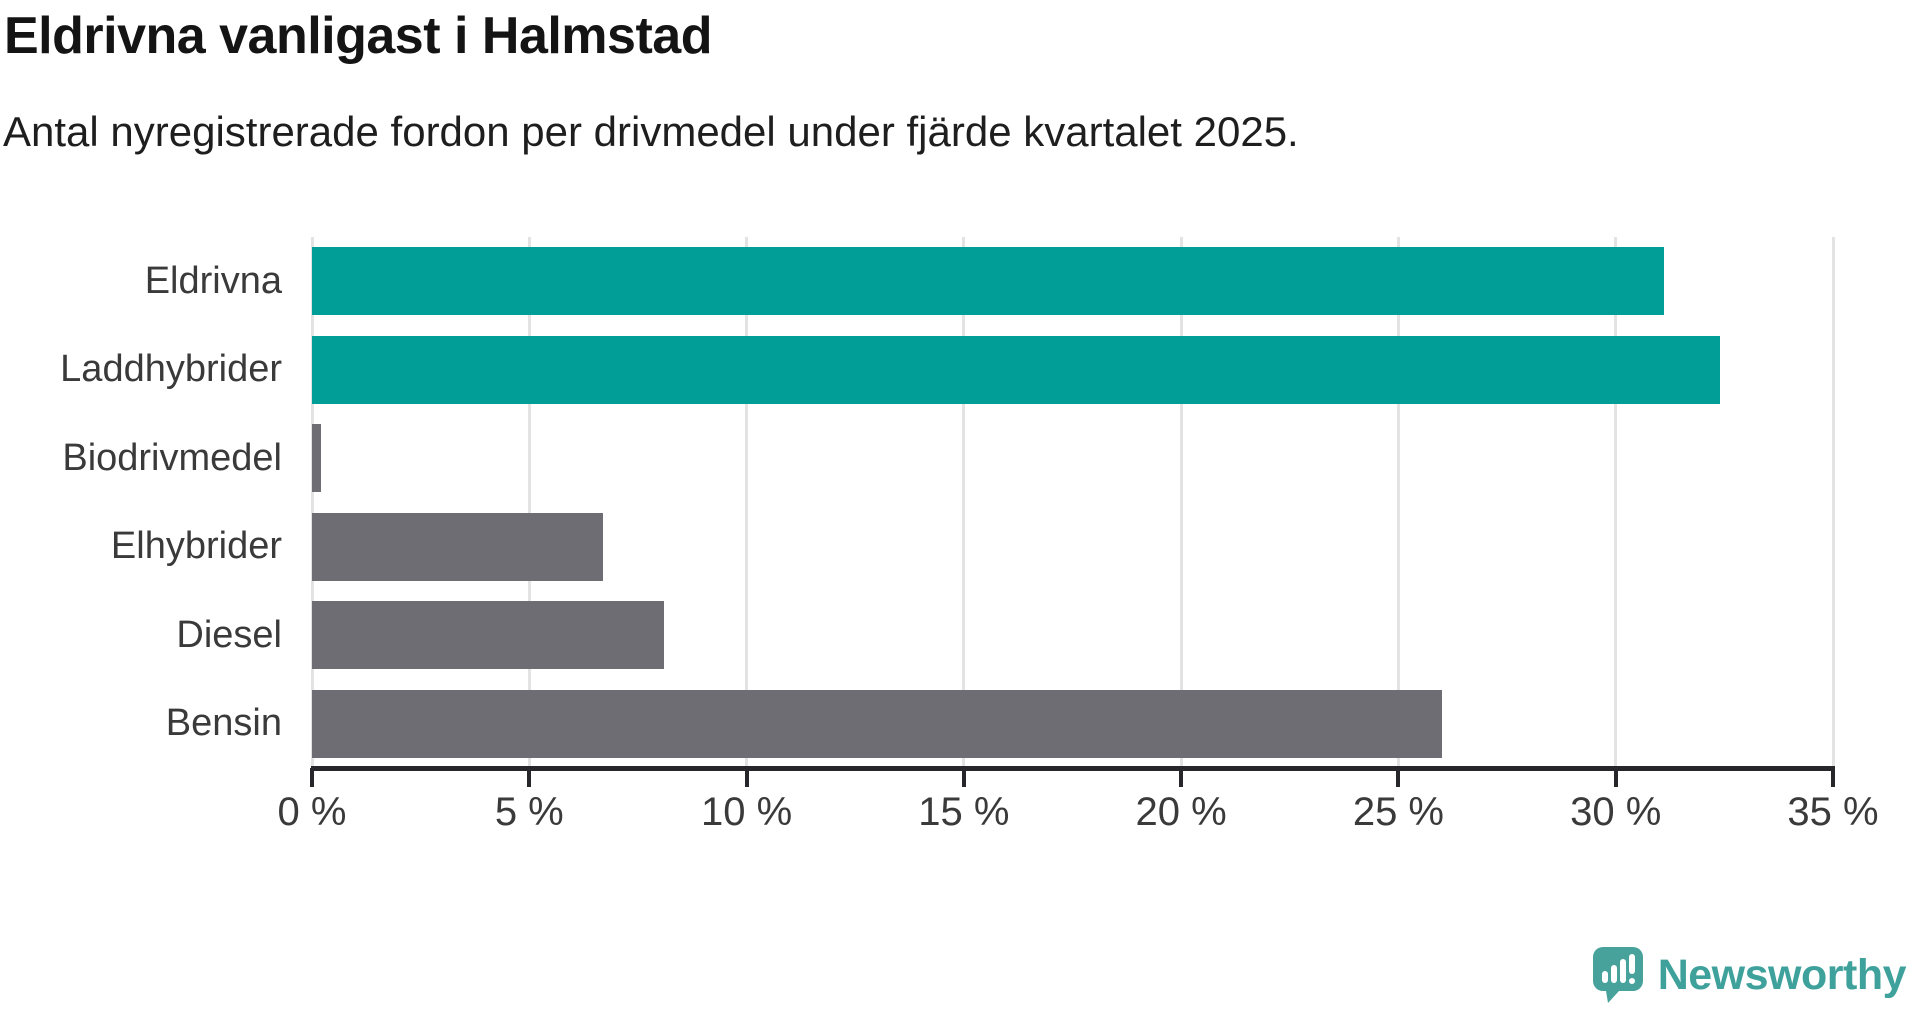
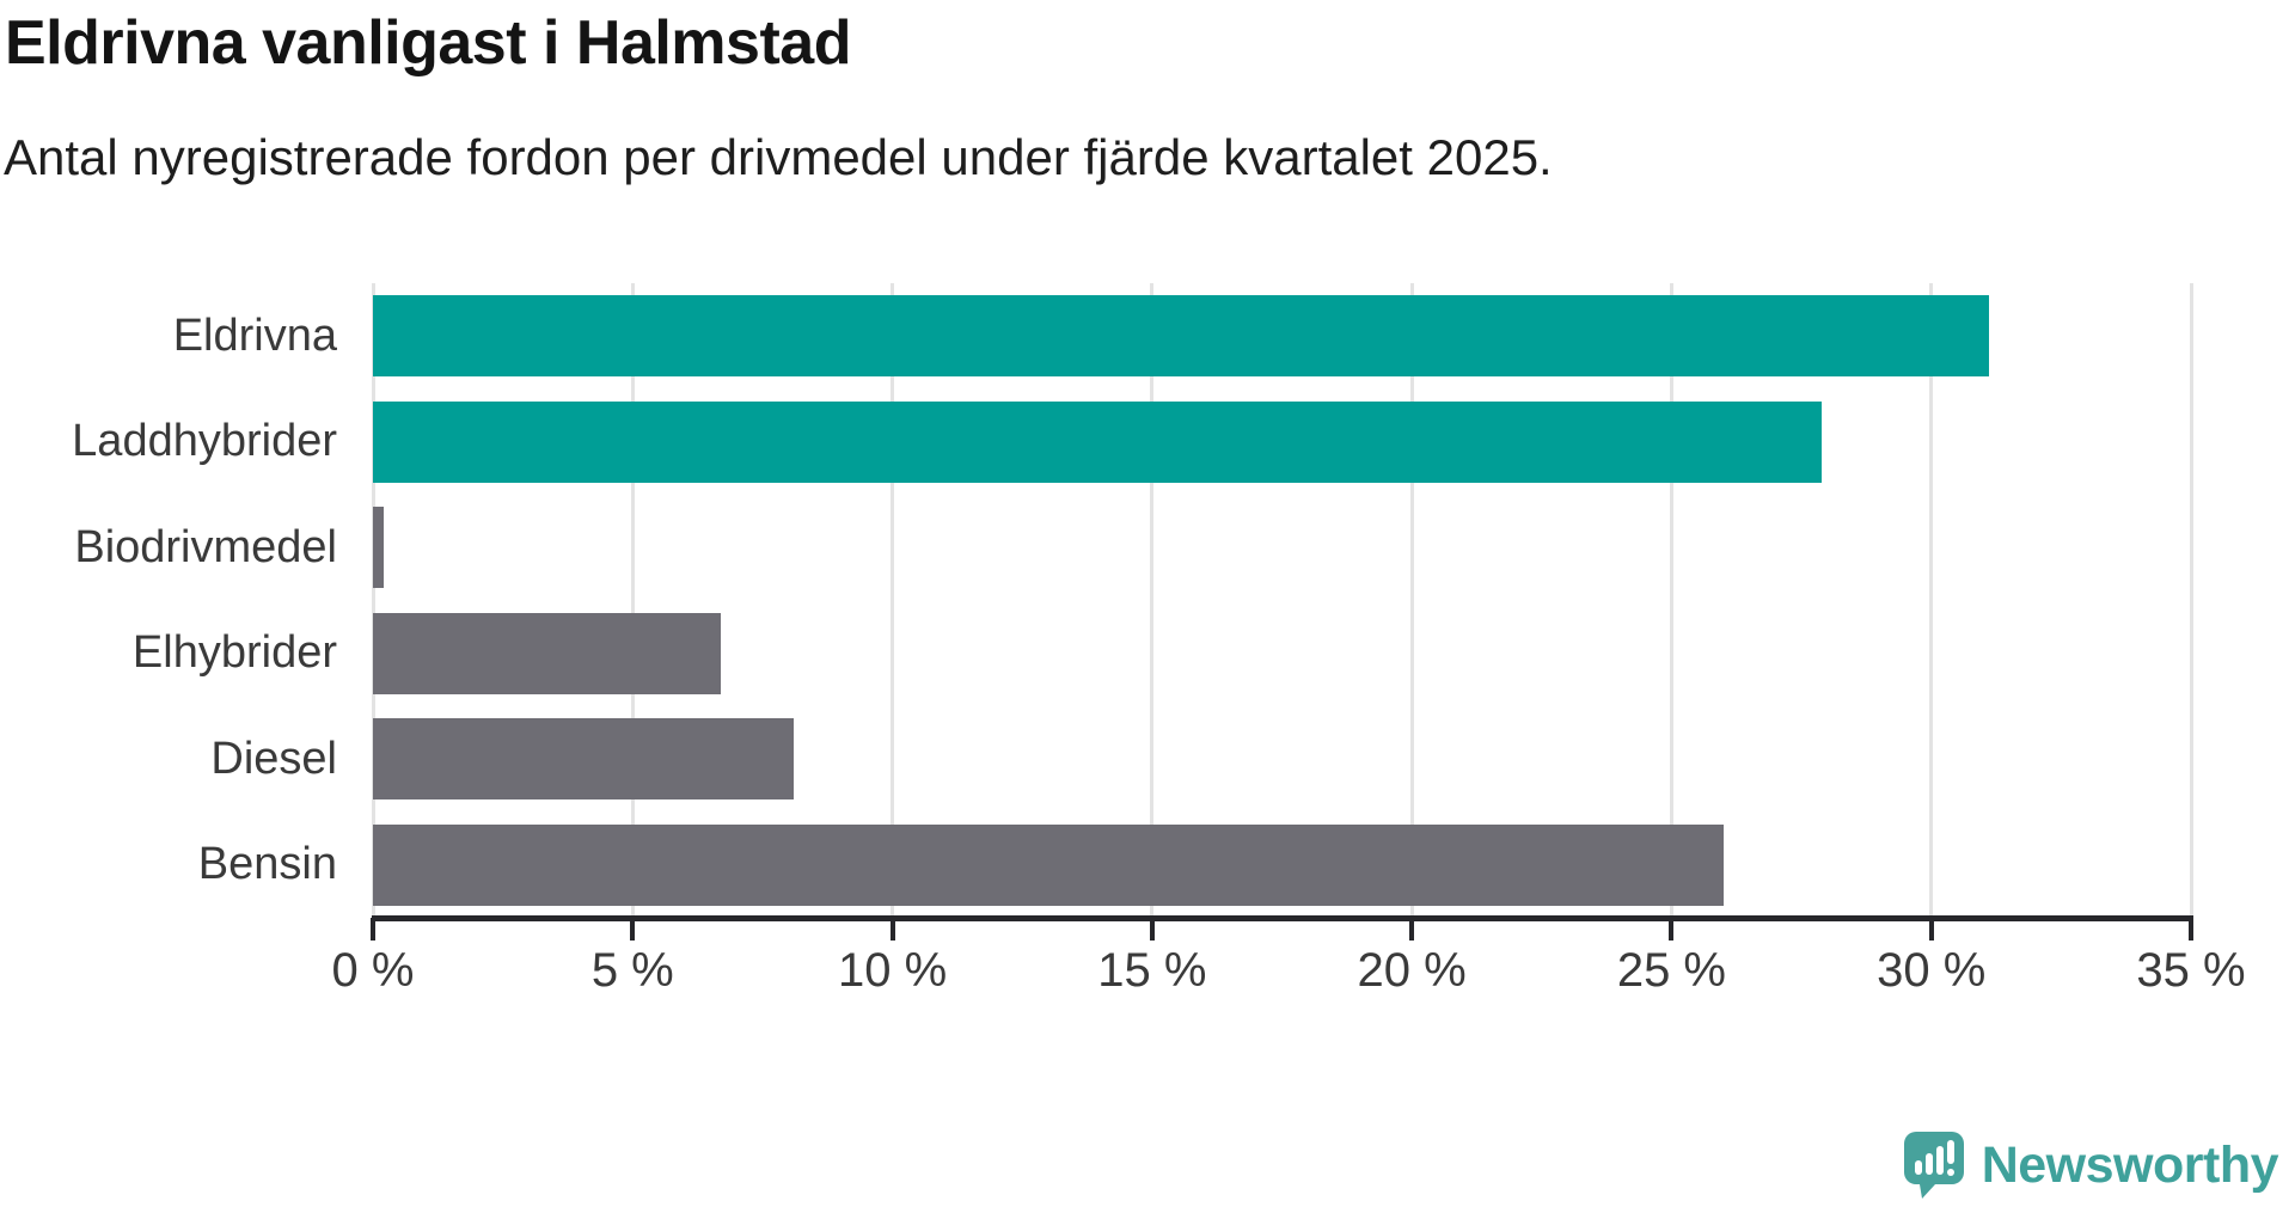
Laddhybrider: 32.4% -> 27.9%
